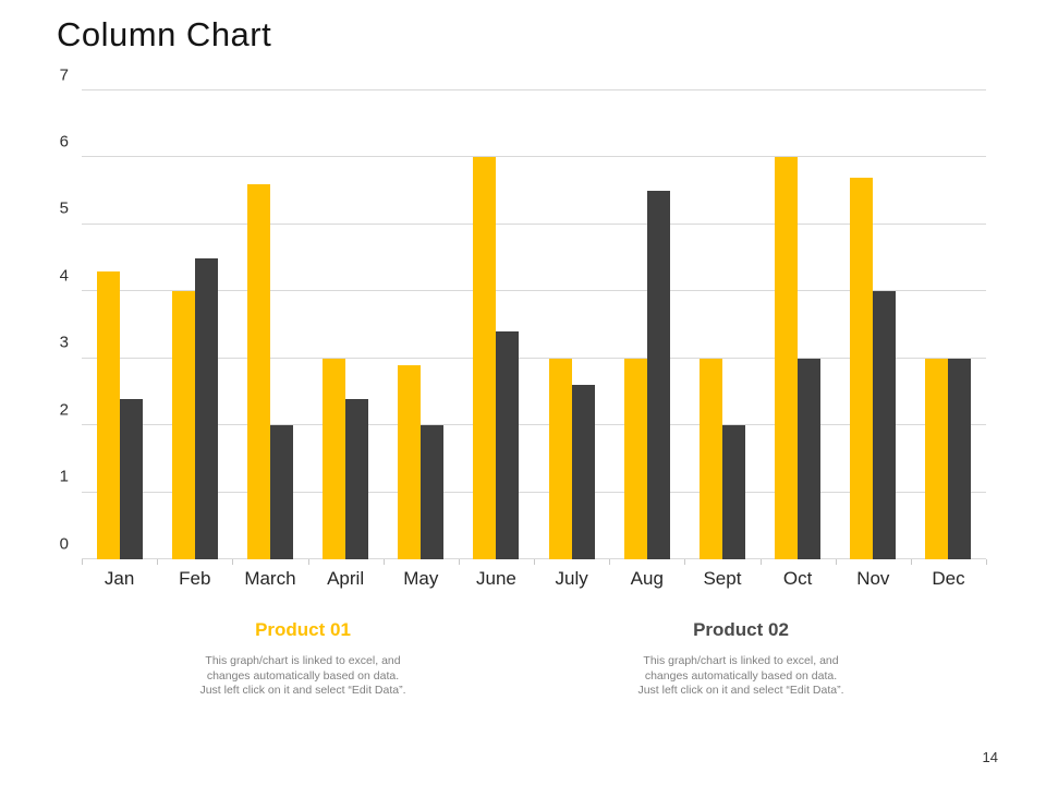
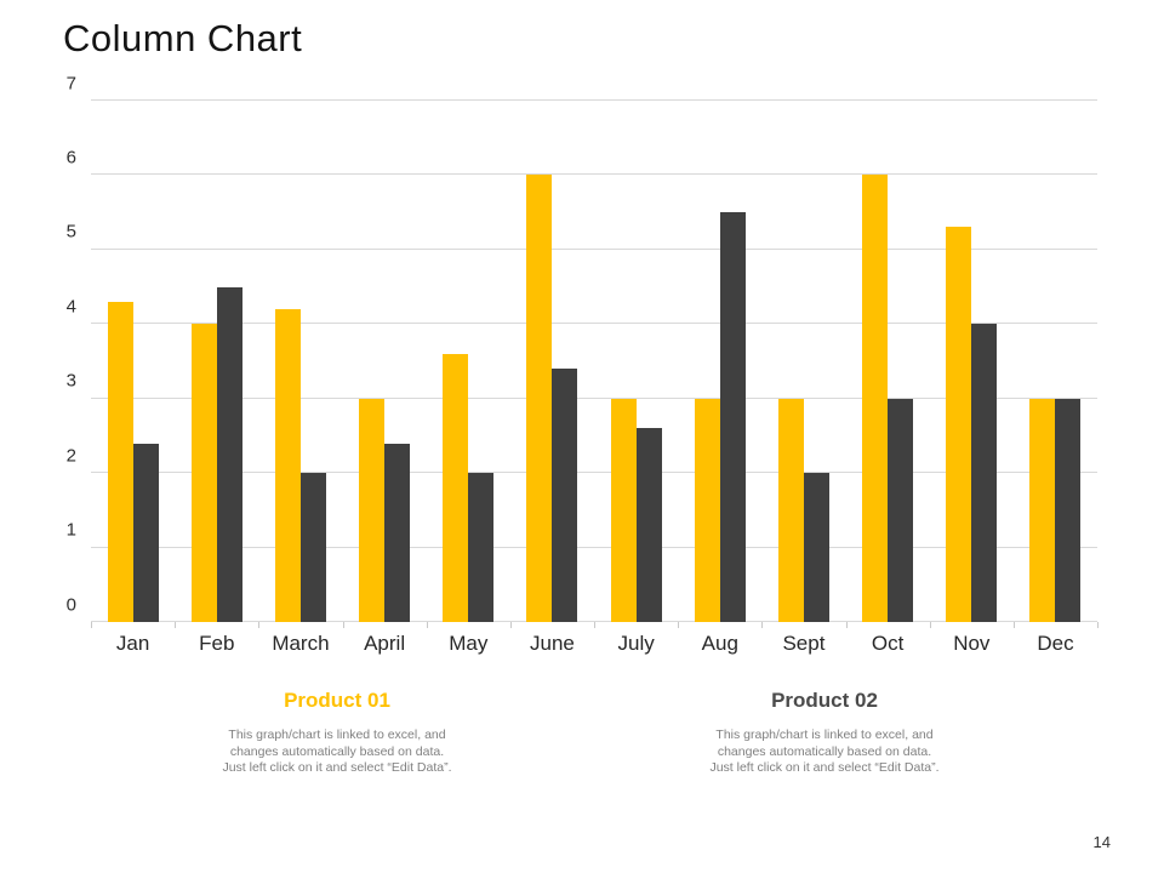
Product 01/March: 5.6 -> 4.2
Product 01/May: 2.9 -> 3.6
Product 01/Nov: 5.7 -> 5.3
